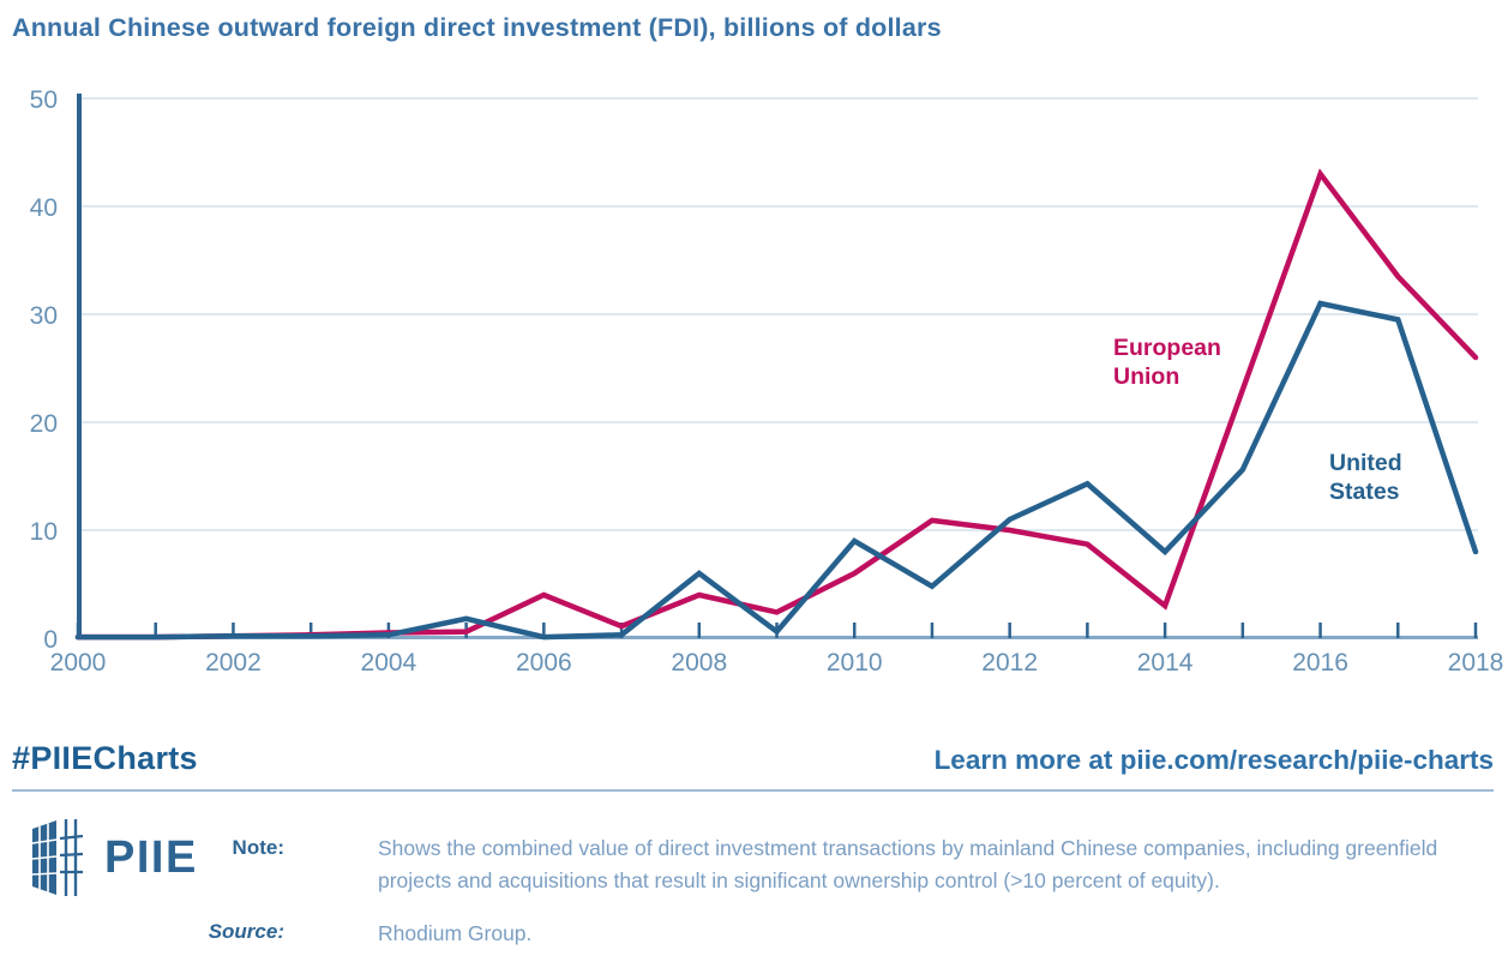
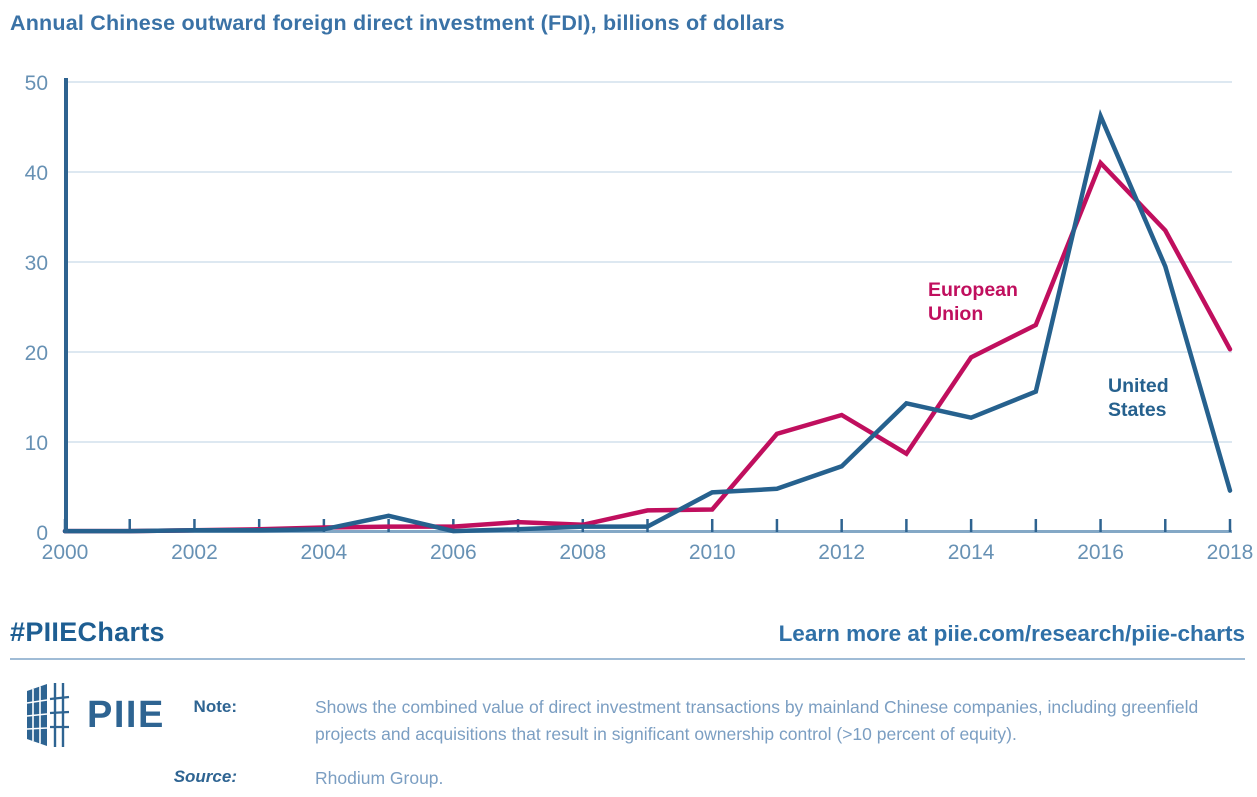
European Union/2006: 4 -> 1
European Union/2008: 4 -> 1
United States/2008: 6 -> 1
European Union/2010: 6 -> 2
United States/2010: 9 -> 4
European Union/2012: 10 -> 13
United States/2012: 11 -> 7
European Union/2014: 3 -> 19
United States/2014: 8 -> 13
European Union/2016: 43 -> 41
United States/2016: 31 -> 46
European Union/2018: 26 -> 20
United States/2018: 8 -> 5
